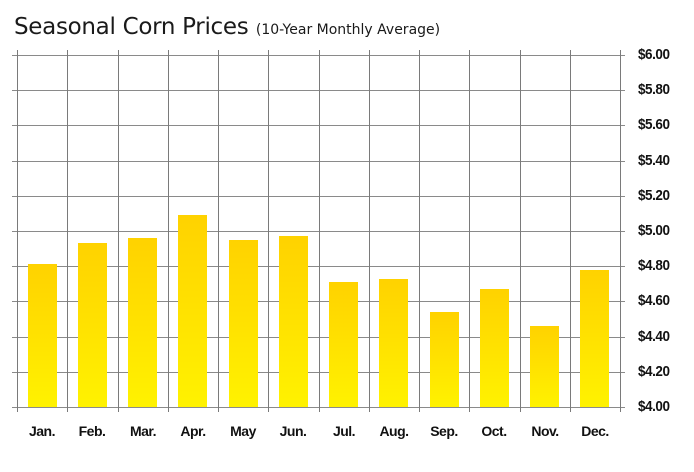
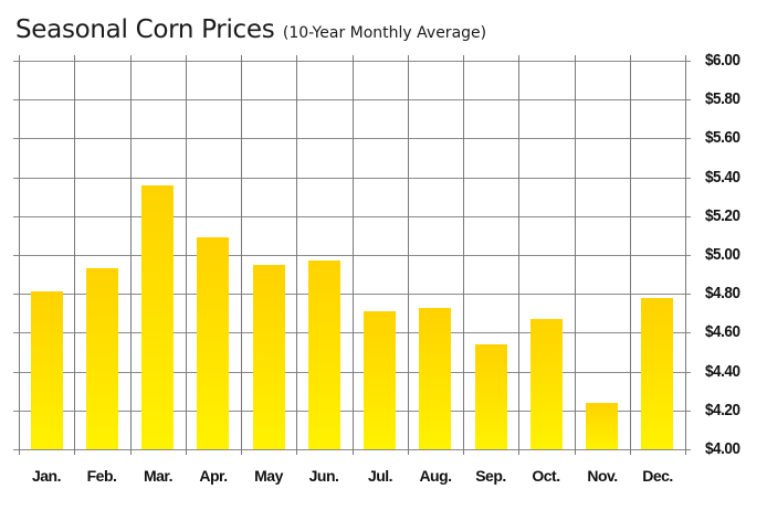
Mar.: $4.96 -> $5.36
Nov.: $4.46 -> $4.24
